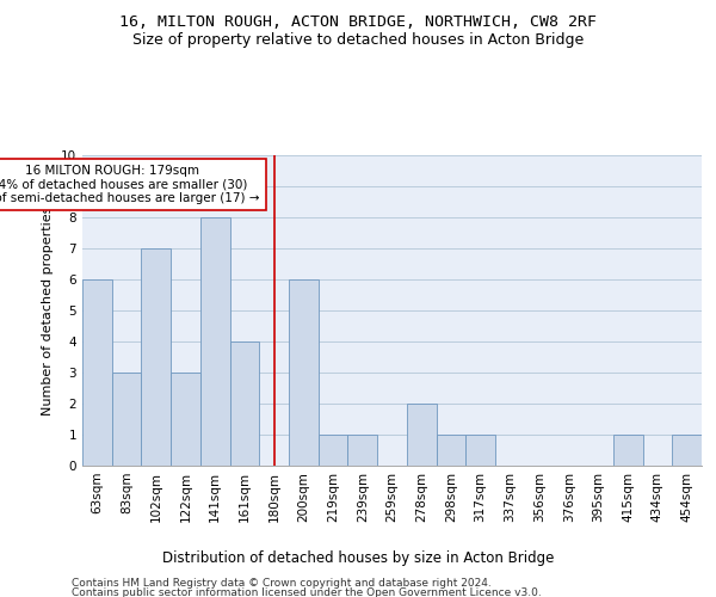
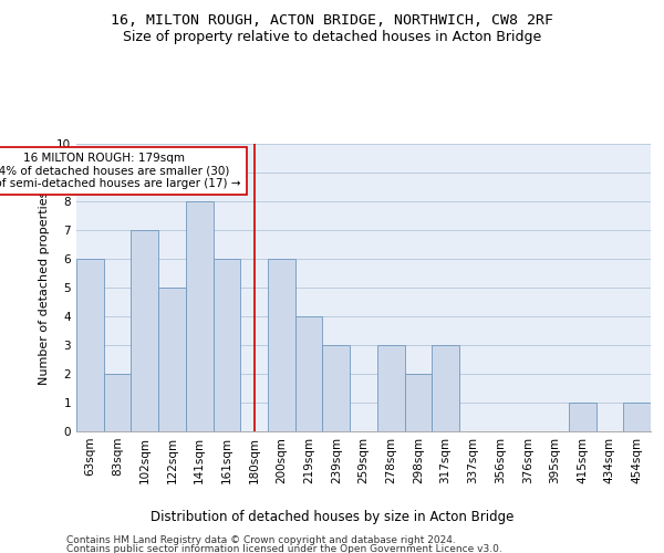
83sqm: 3 -> 2
122sqm: 3 -> 5
161sqm: 4 -> 6
219sqm: 1 -> 4
239sqm: 1 -> 3
278sqm: 2 -> 3
298sqm: 1 -> 2
317sqm: 1 -> 3
